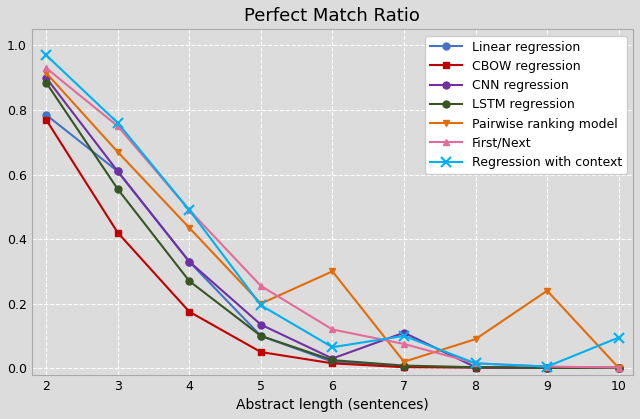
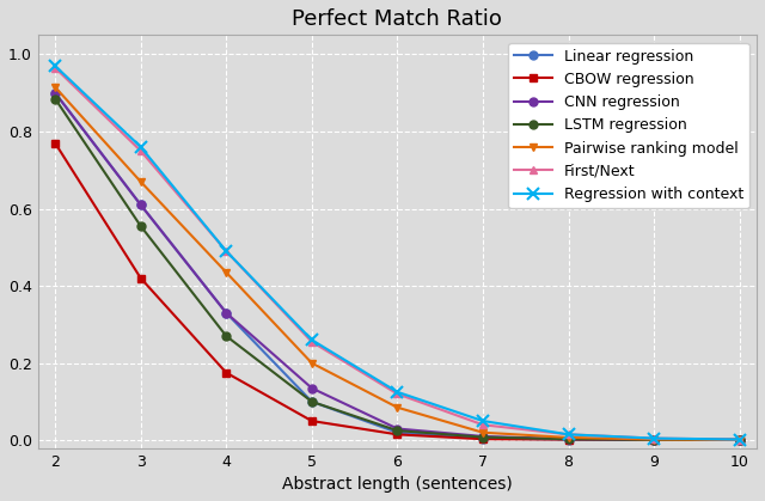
Linear regression/2: 0.785 -> 0.900
First/Next/2: 0.930 -> 0.965
Regression with context/5: 0.195 -> 0.260
Pairwise ranking model/6: 0.300 -> 0.085
Regression with context/6: 0.065 -> 0.125
CNN regression/7: 0.110 -> 0.010
First/Next/7: 0.075 -> 0.040
Regression with context/7: 0.100 -> 0.050
Pairwise ranking model/8: 0.090 -> 0.007
Pairwise ranking model/9: 0.240 -> 0.002
Regression with context/10: 0.095 -> 0.002
